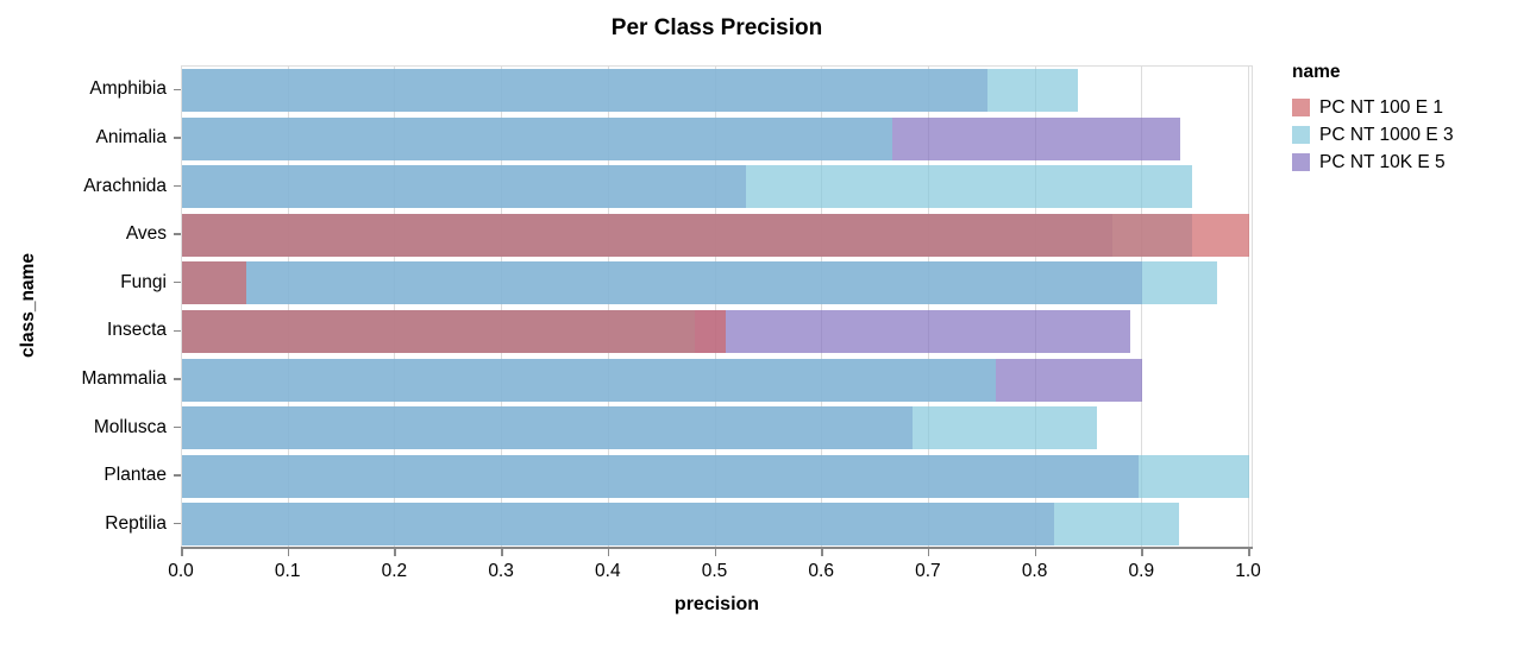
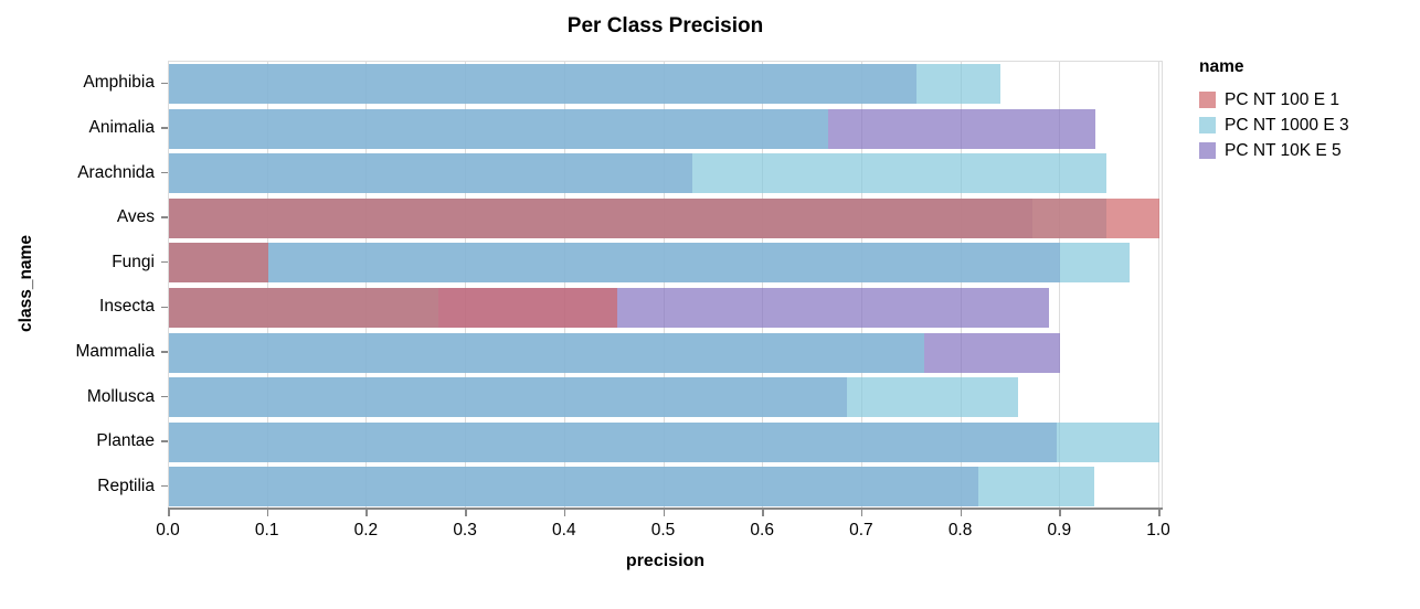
PC NT 100 E 1/Fungi: 0.06 -> 0.10
PC NT 100 E 1/Insecta: 0.51 -> 0.45
PC NT 1000 E 3/Insecta: 0.48 -> 0.27
